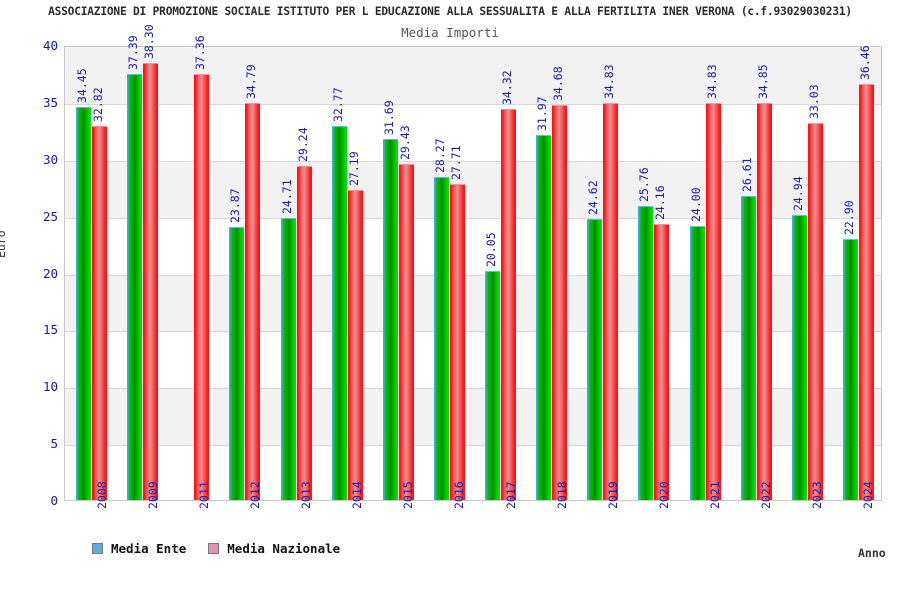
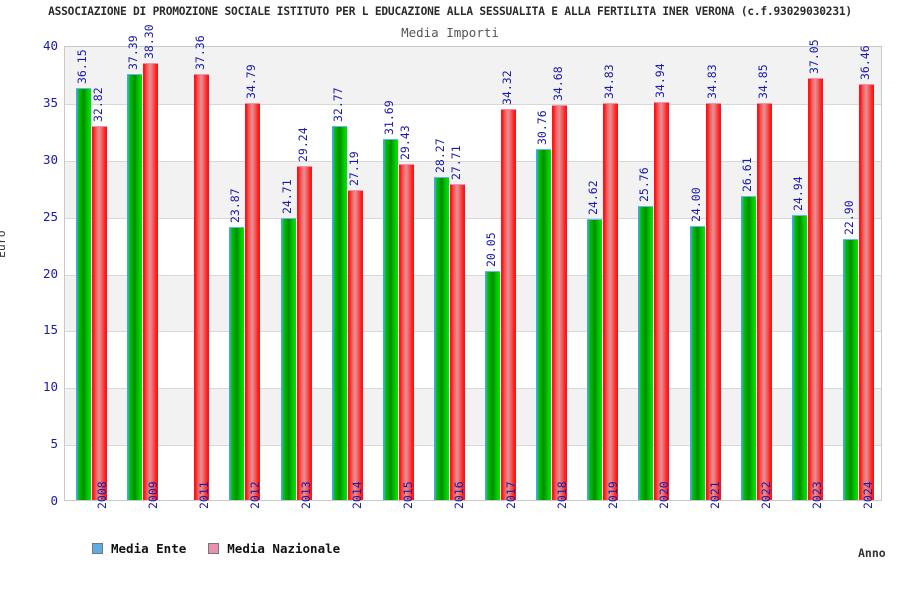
Media Ente/2008: 34.45 -> 36.15
Media Ente/2018: 31.97 -> 30.76
Media Nazionale/2020: 24.16 -> 34.94
Media Nazionale/2023: 33.03 -> 37.05
